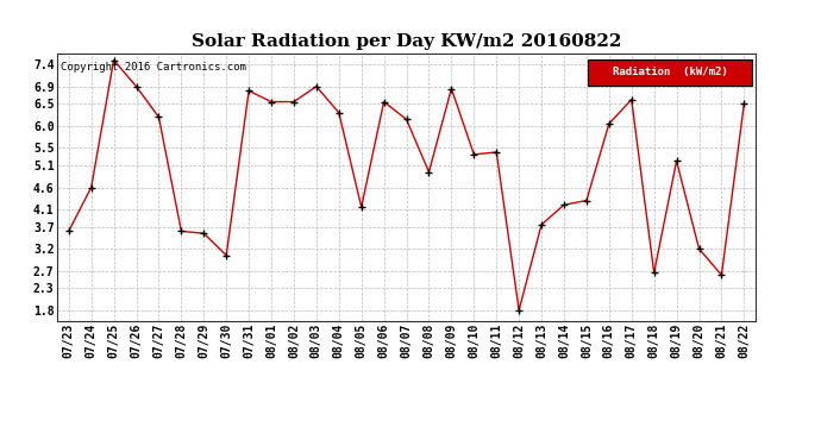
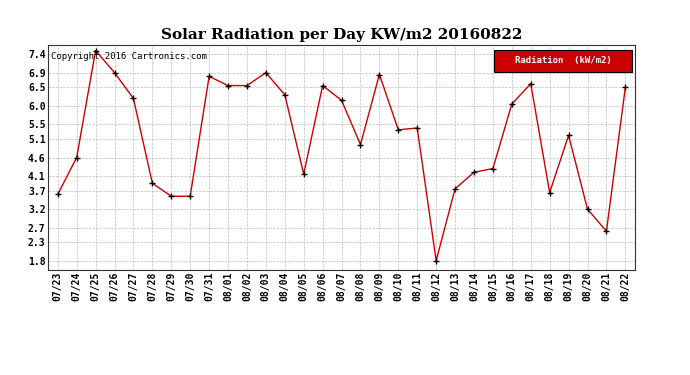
07/28: 3.60 -> 3.90
07/30: 3.05 -> 3.55
08/18: 2.65 -> 3.65
